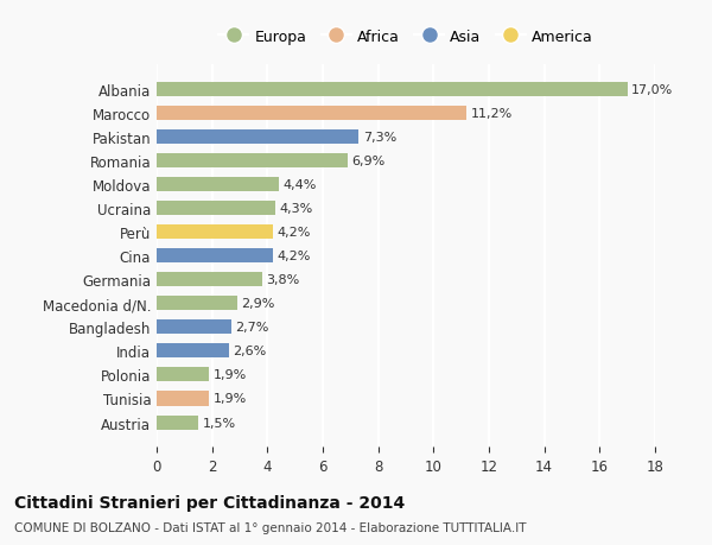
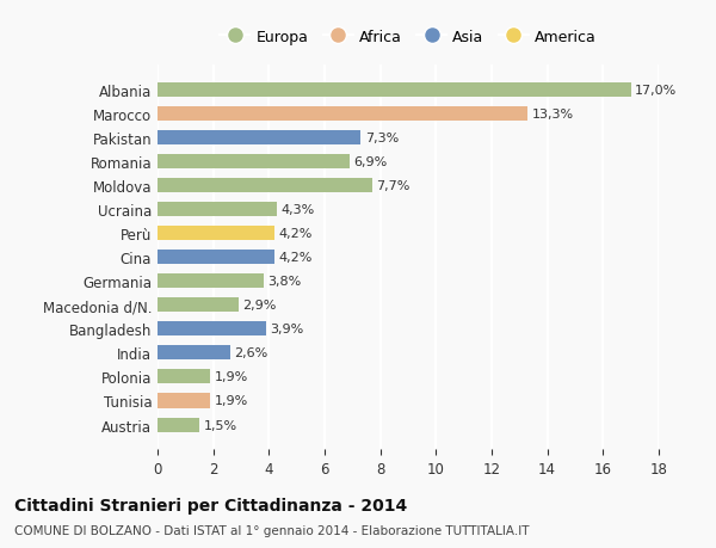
Marocco: 11,2% -> 13,3%
Moldova: 4,4% -> 7,7%
Bangladesh: 2,7% -> 3,9%
